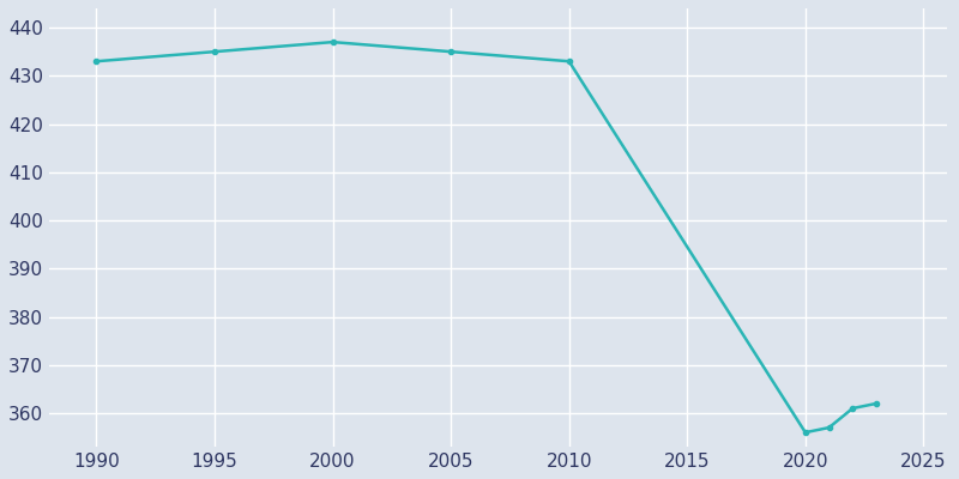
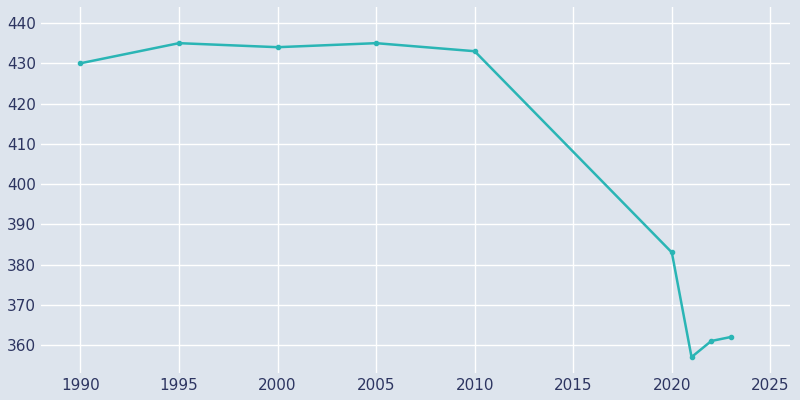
1990: 433 -> 430
2000: 437 -> 434
2020: 356 -> 383
